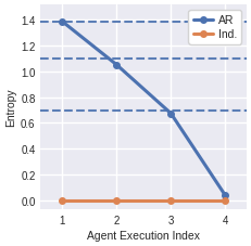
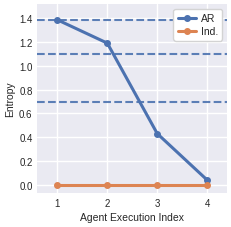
AR/2: 1.05 -> 1.19
AR/3: 0.67 -> 0.43
